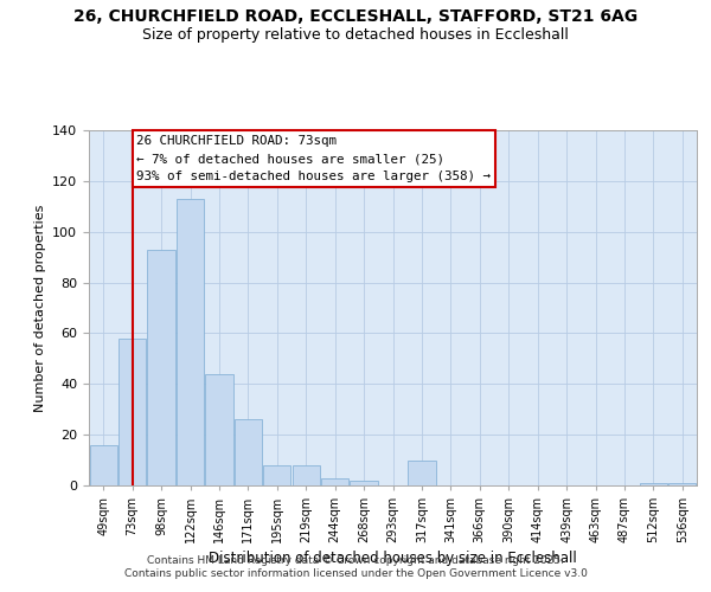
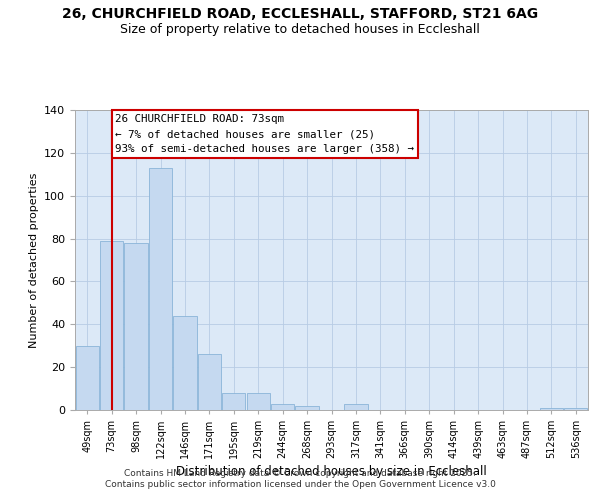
49sqm: 16 -> 30
73sqm: 58 -> 79
98sqm: 93 -> 78
317sqm: 10 -> 3
